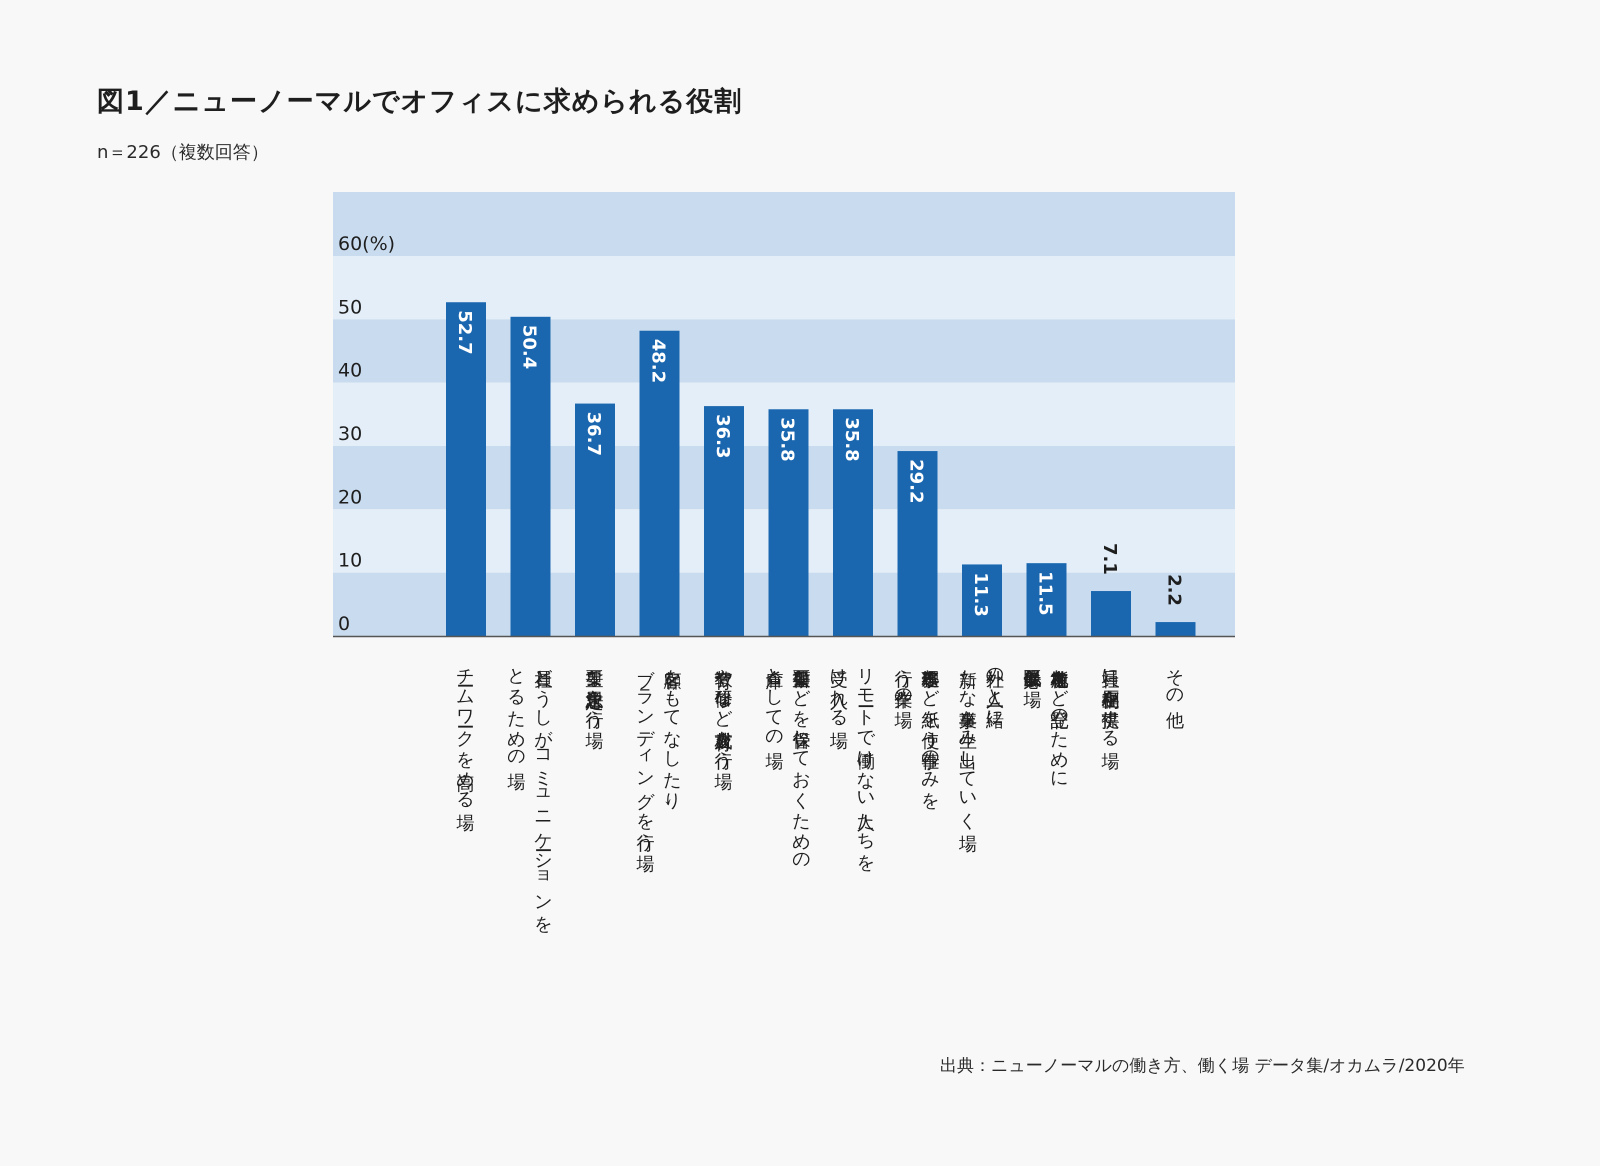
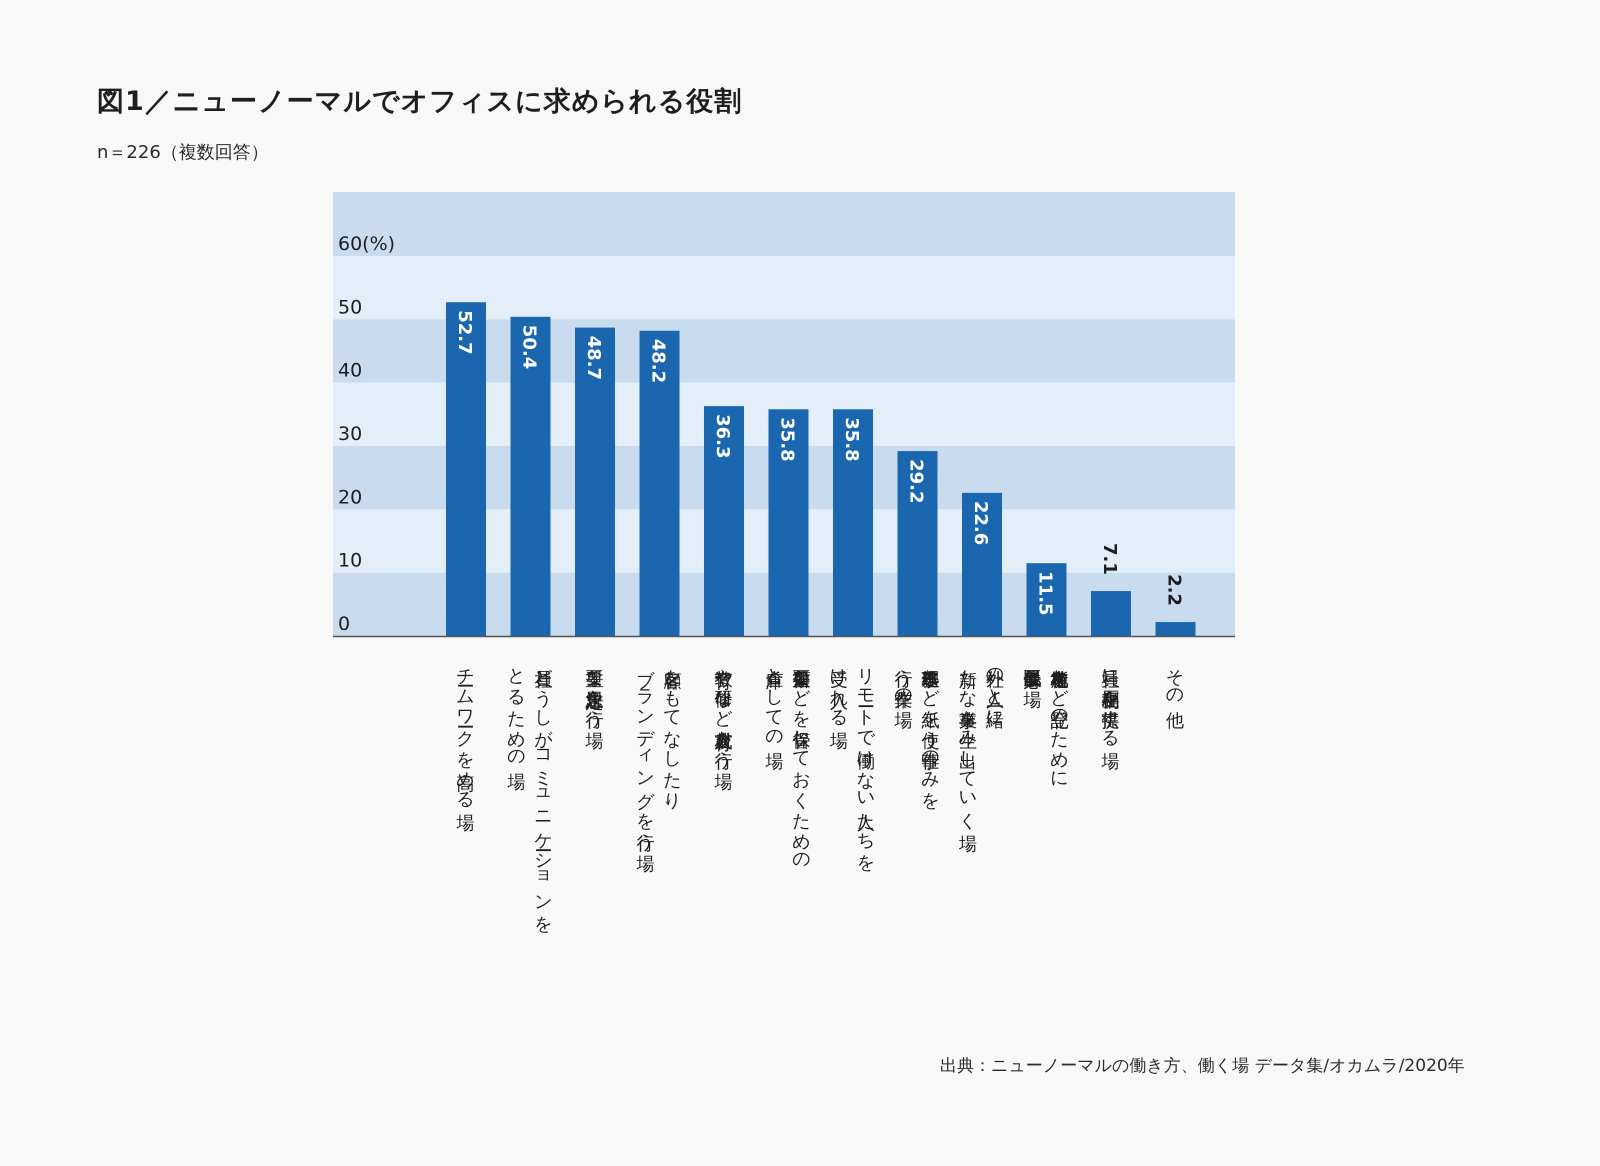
重要な意思決定を行う場: 36.7 -> 48.7
社外の人と一緒に 新たな事業を生み出していく場: 11.3 -> 22.6
